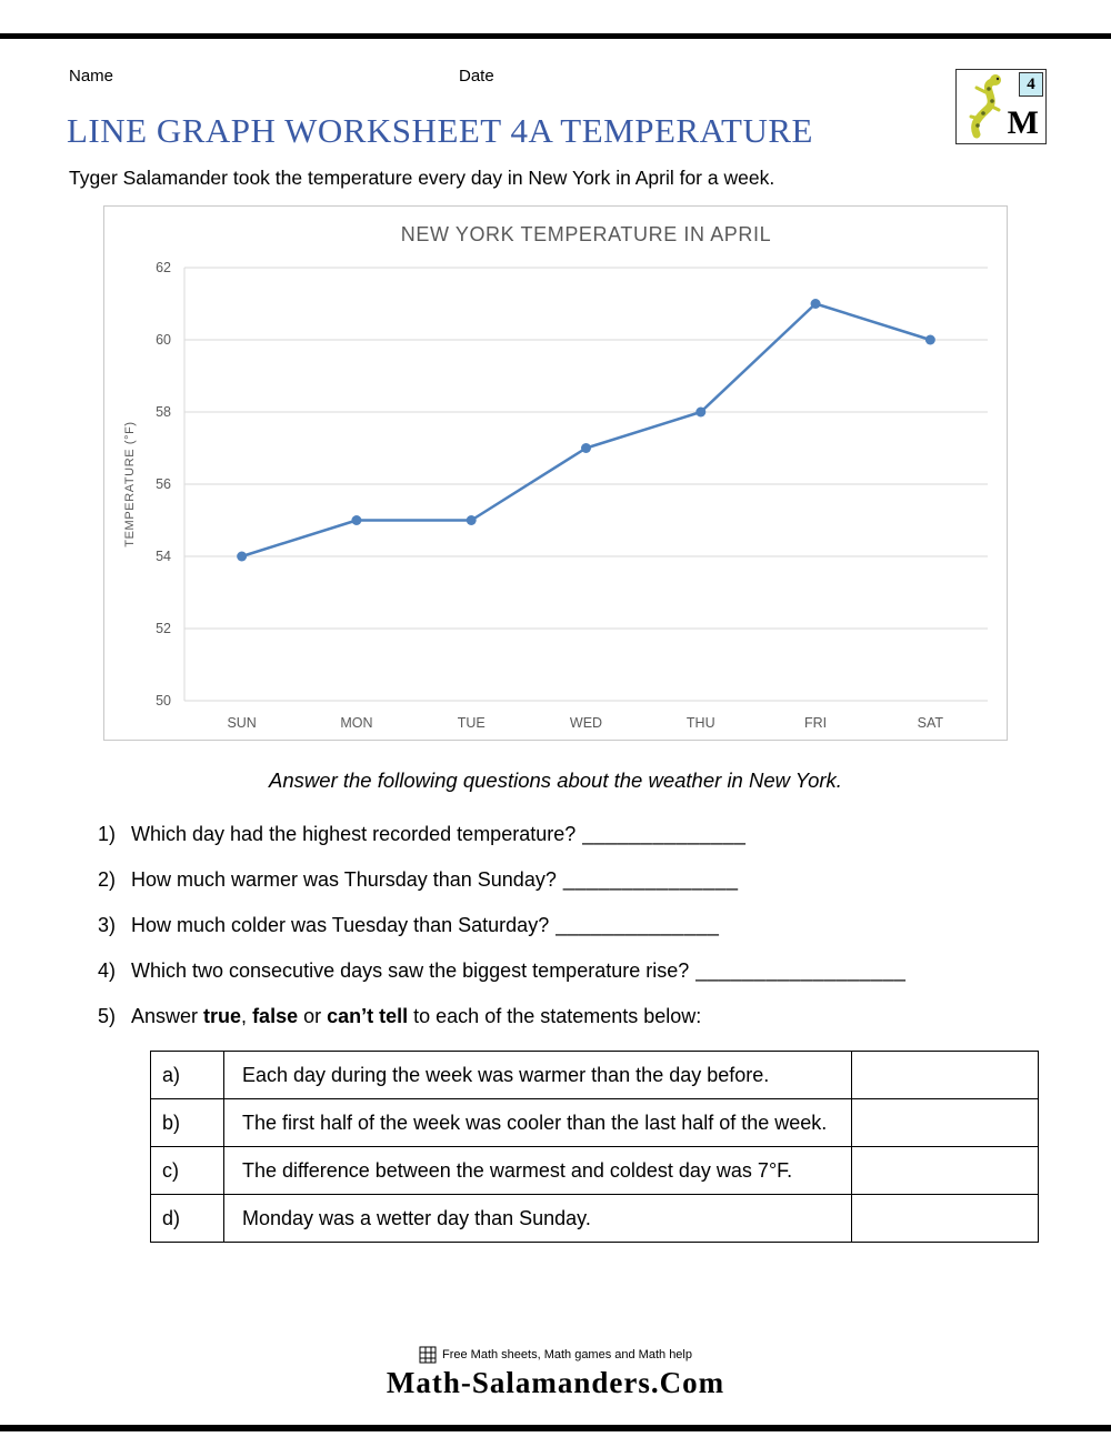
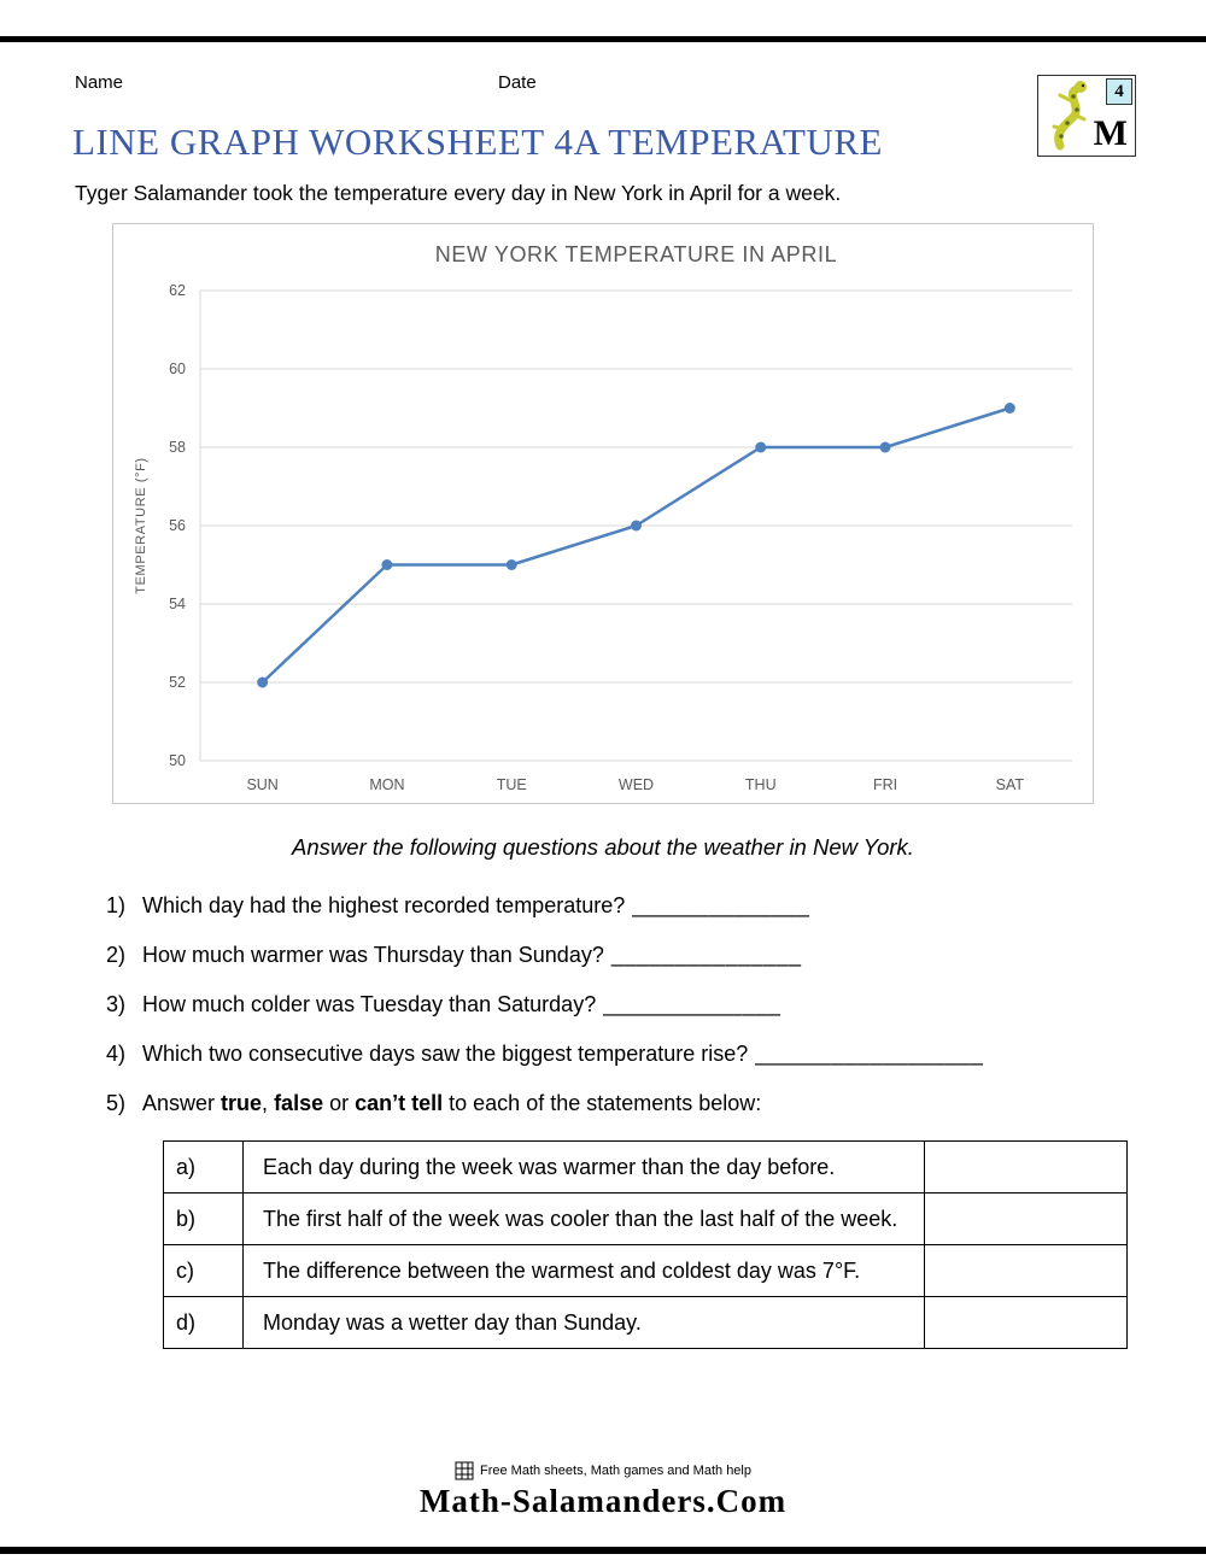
SUN: 54 -> 52
WED: 57 -> 56
FRI: 61 -> 58
SAT: 60 -> 59
